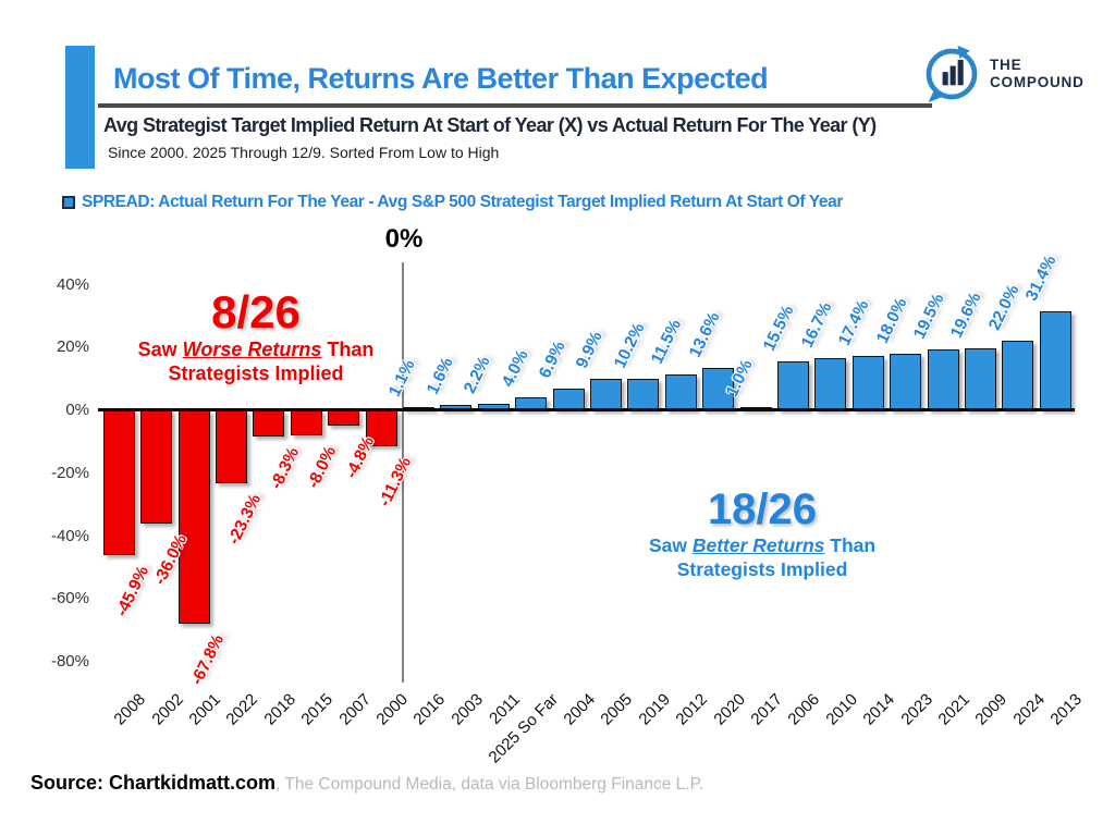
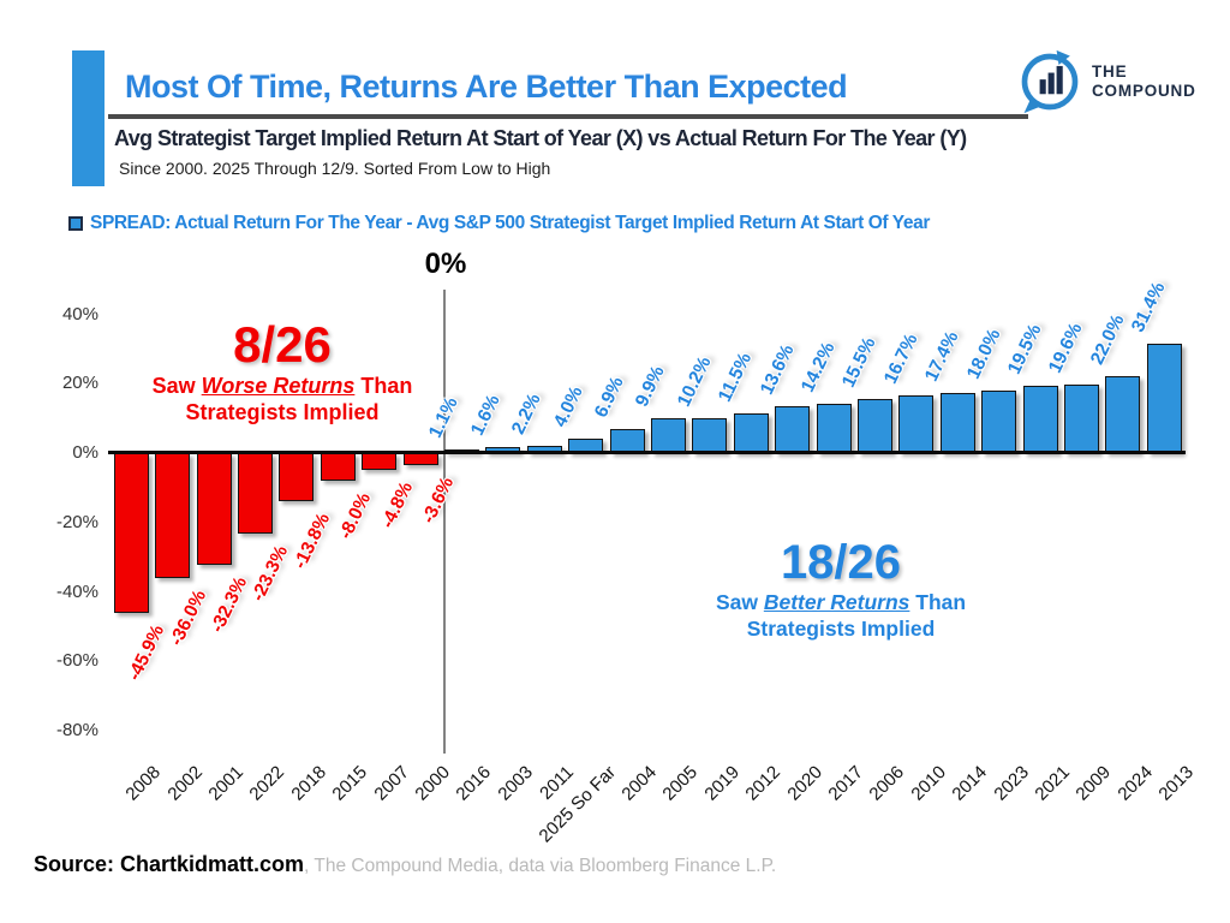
2001: -67.8% -> -32.3%
2018: -8.3% -> -13.8%
2000: -11.3% -> -3.6%
2017: 1.0% -> 14.2%
